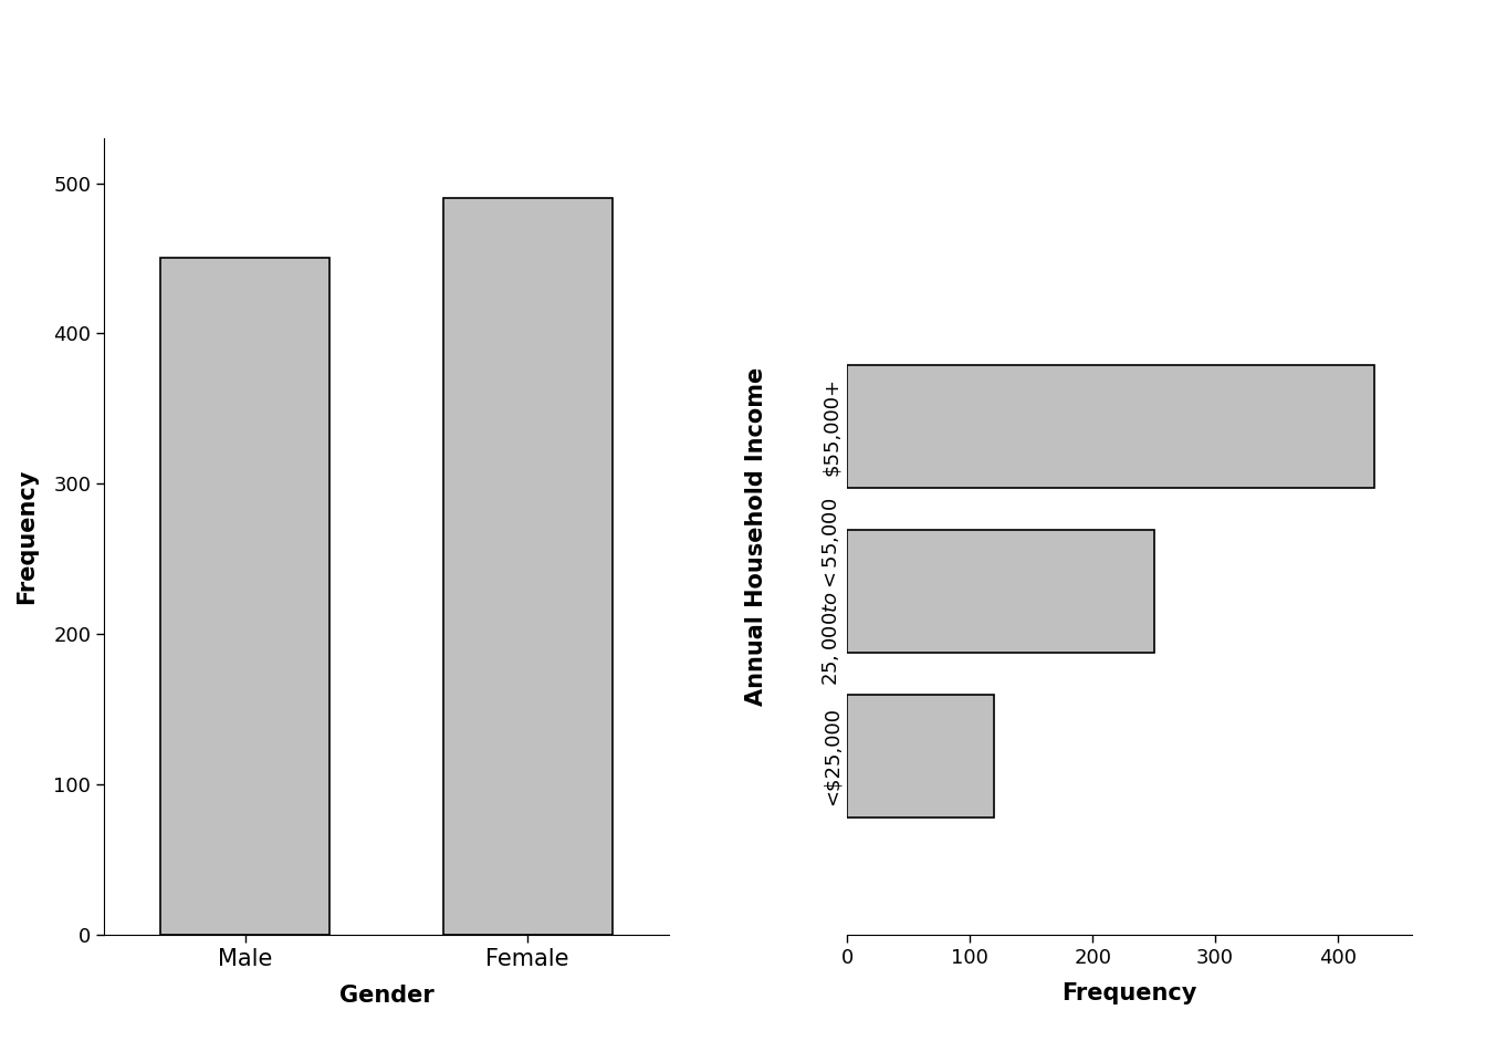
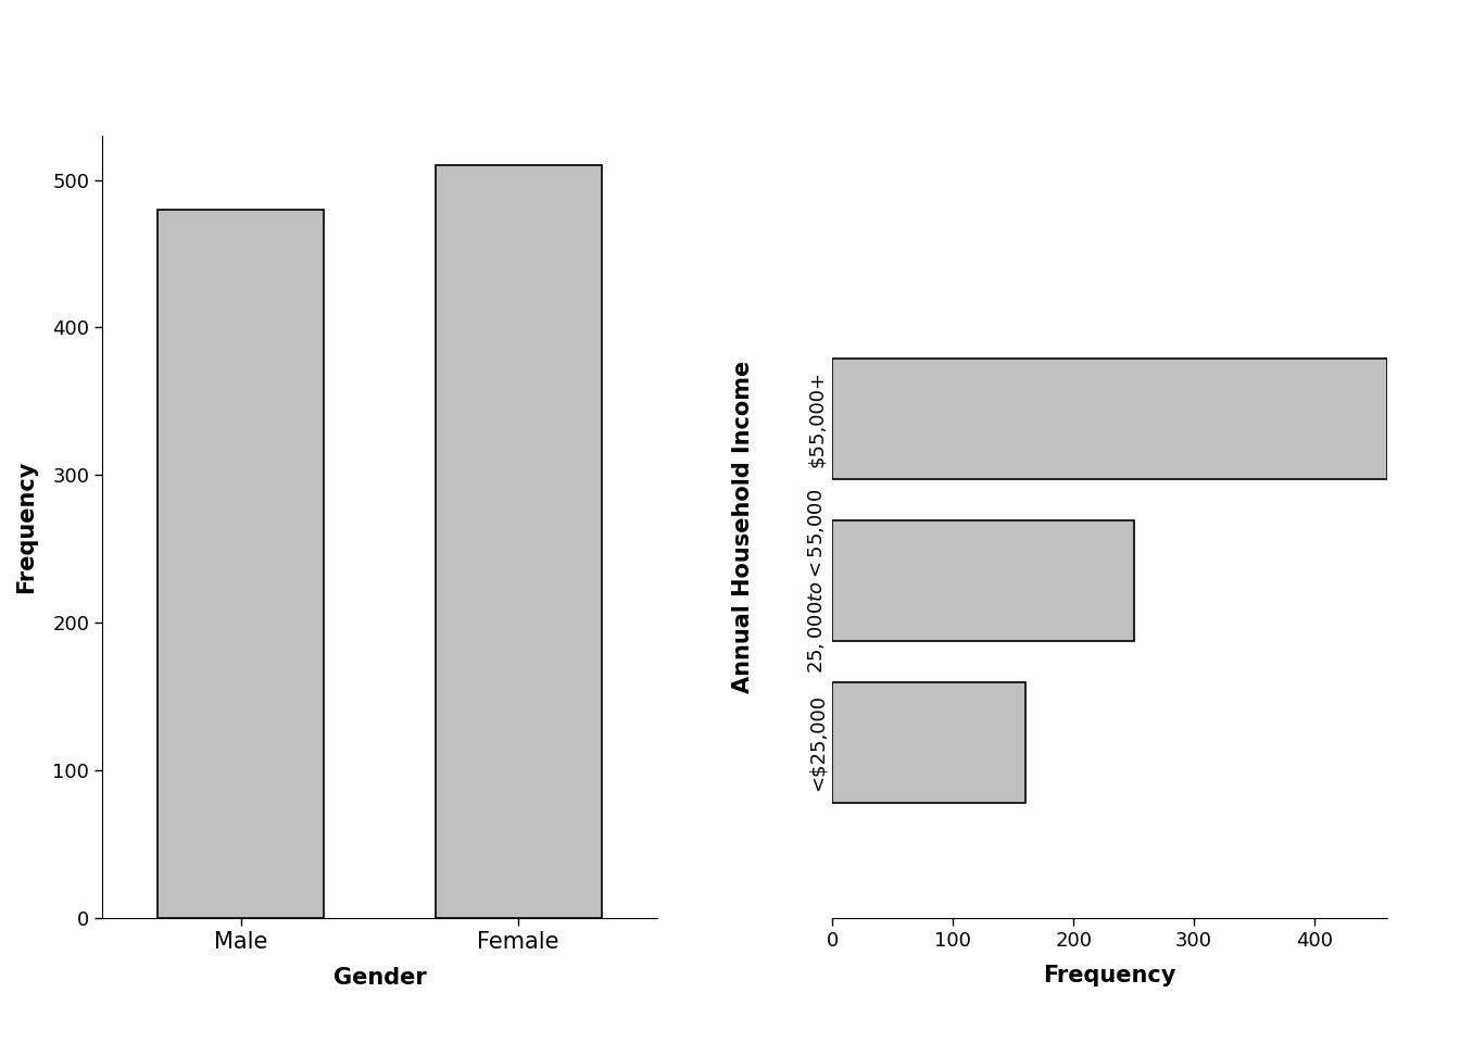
Male: 450 -> 480
Female: 490 -> 510
$55,000+: 430 -> 460
<$25,000: 120 -> 160
